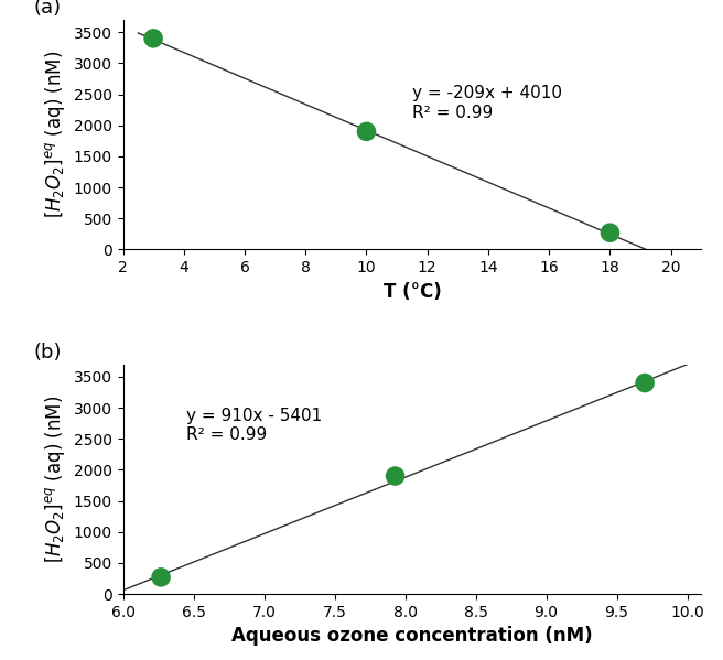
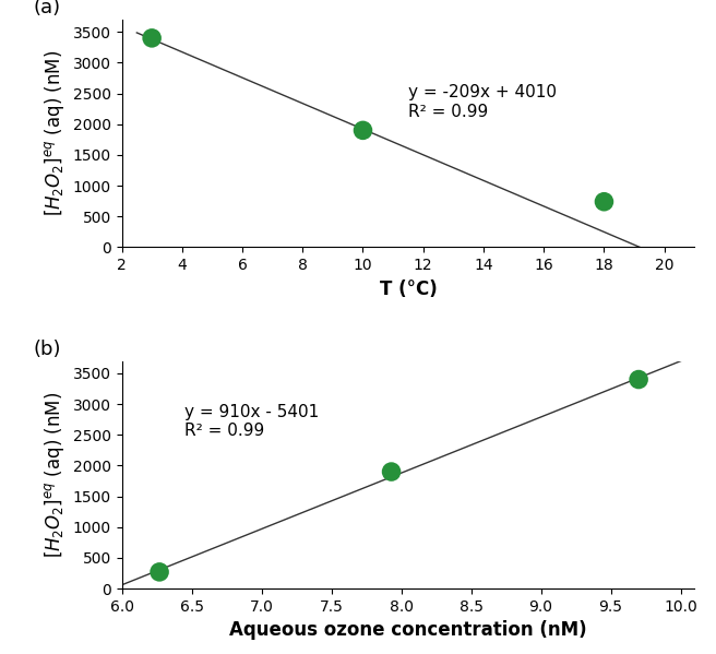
18: 270 -> 740
